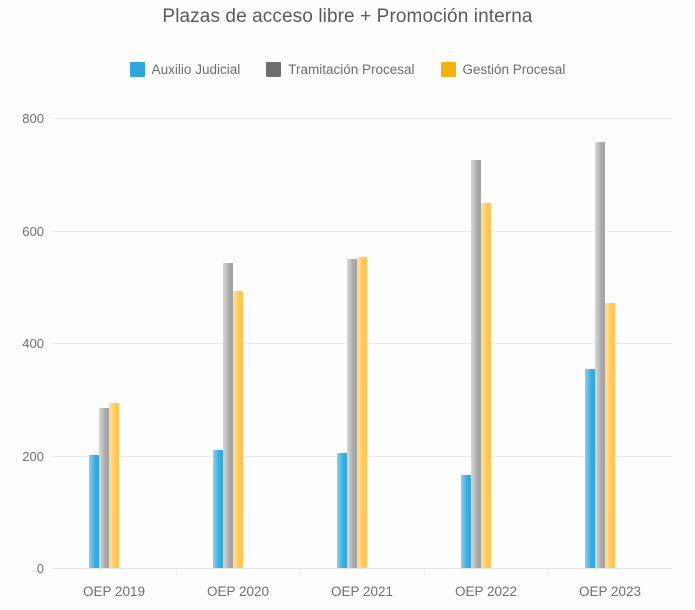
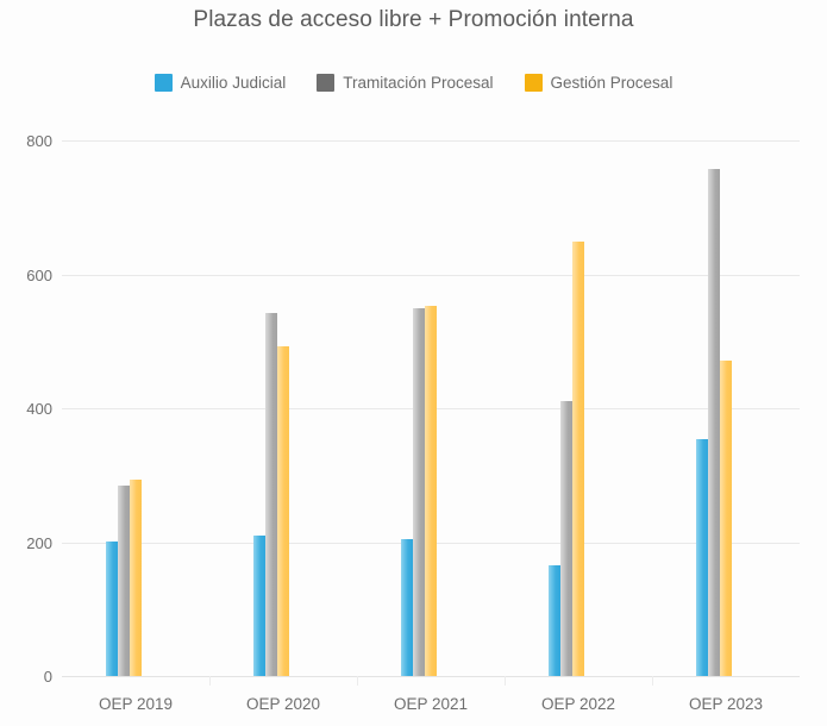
Tramitación Procesal/OEP 2022: 720 -> 410
